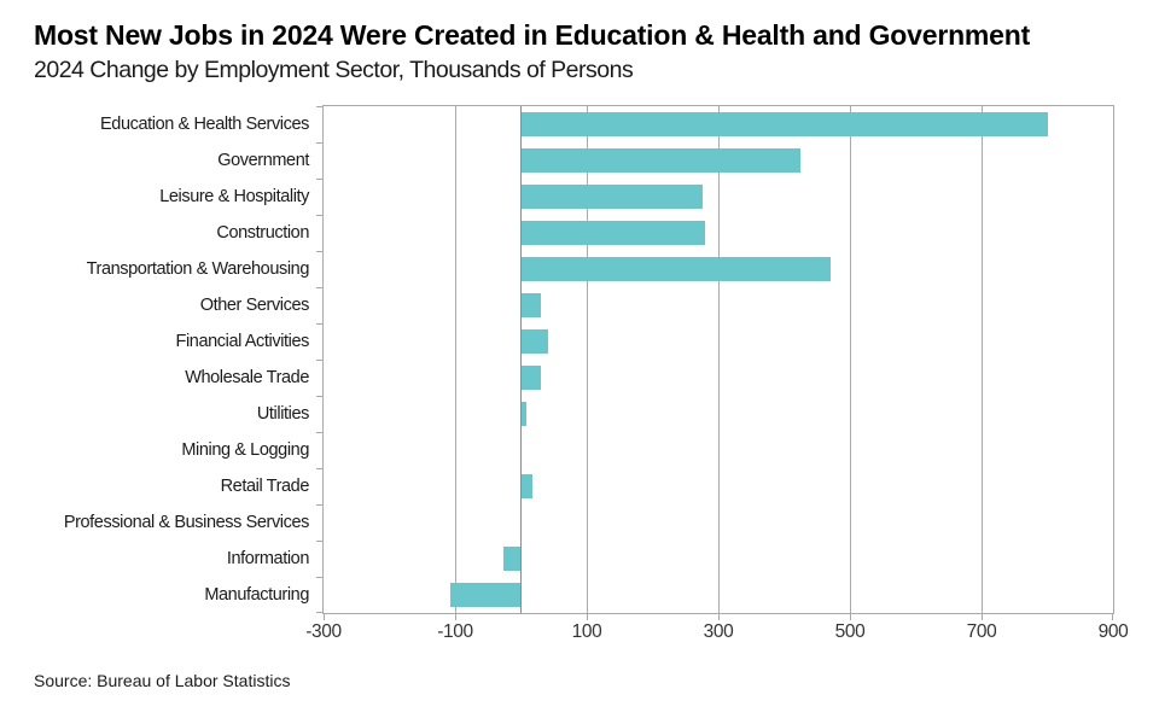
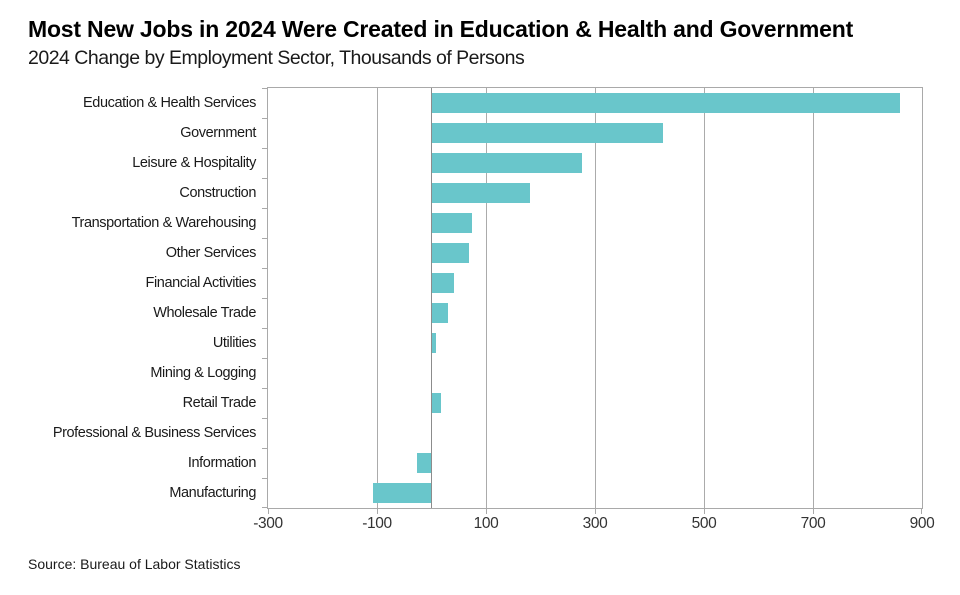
Education & Health Services: 800 -> 860
Construction: 280 -> 180
Transportation & Warehousing: 470 -> 80
Other Services: 30 -> 70
